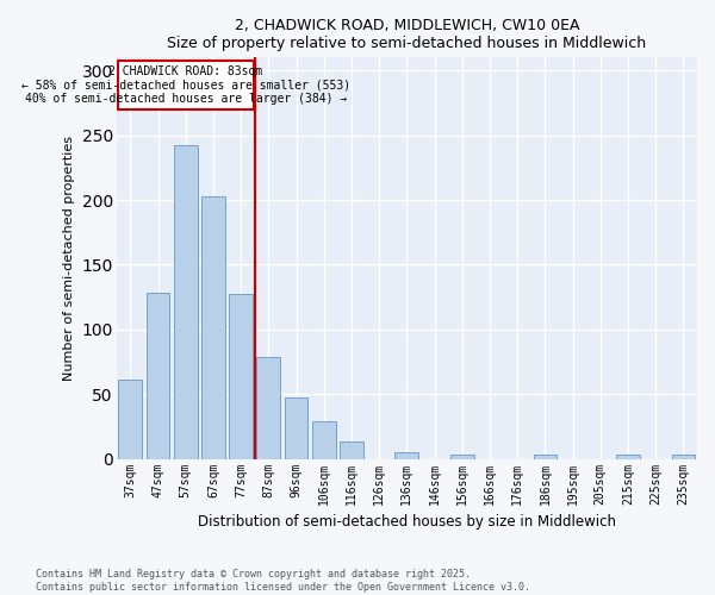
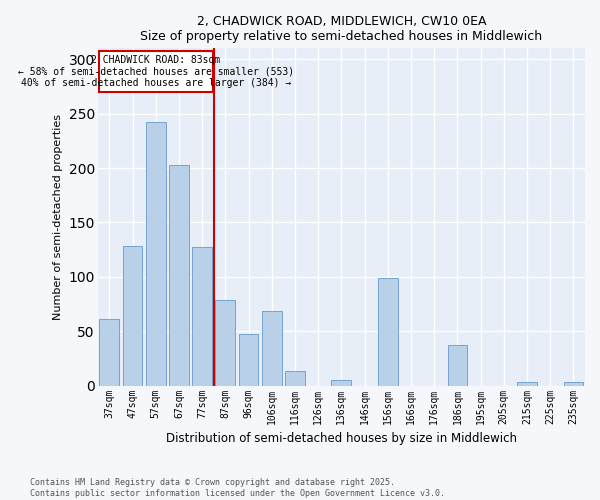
106sqm: 29 -> 69
156sqm: 3 -> 99
186sqm: 3 -> 37
